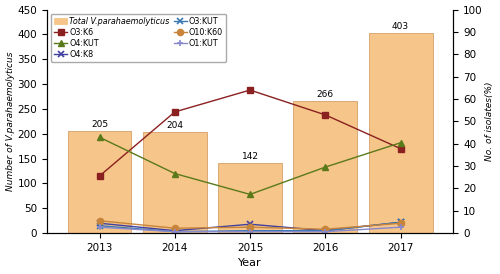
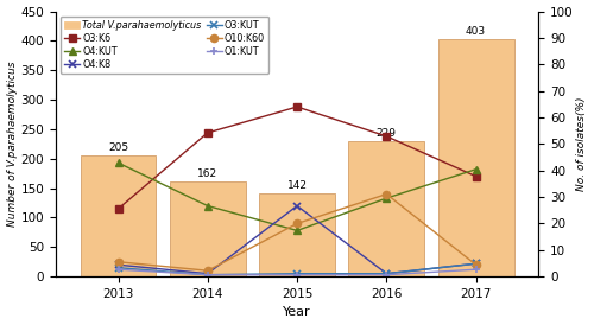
Total V.parahaemolyticus/2014: 204 -> 162
O4:K8/2015: 18 -> 120
O10:K60/2015: 12 -> 90
Total V.parahaemolyticus/2016: 266 -> 229
O10:K60/2016: 8 -> 140
